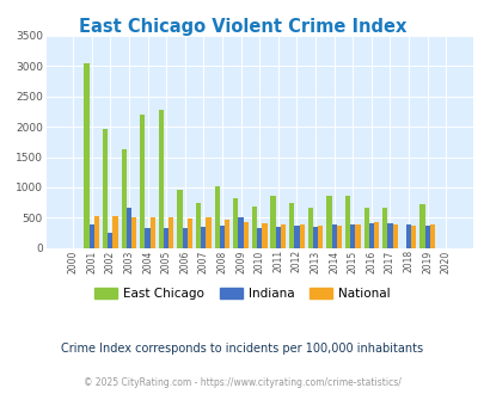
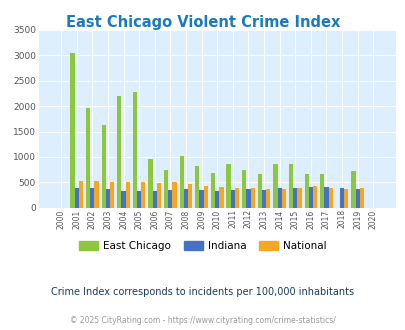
Indiana/2002: 260 -> 400
Indiana/2003: 660 -> 380
Indiana/2009: 500 -> 360
